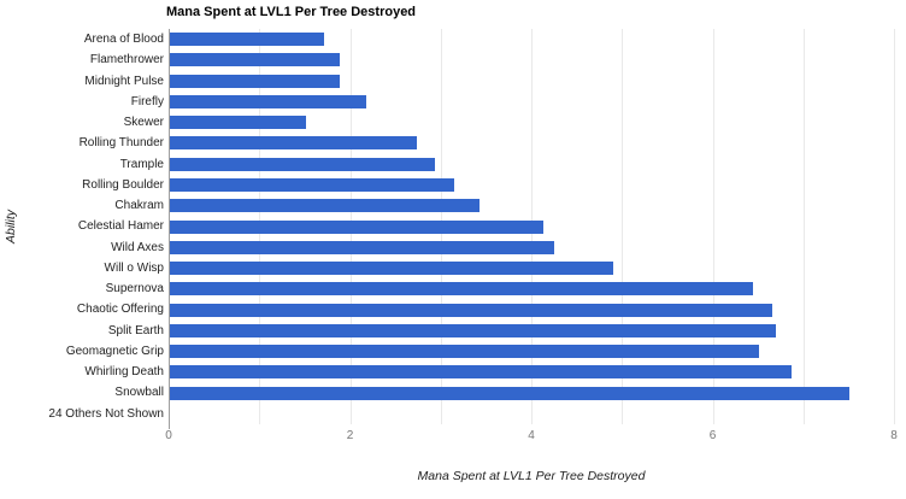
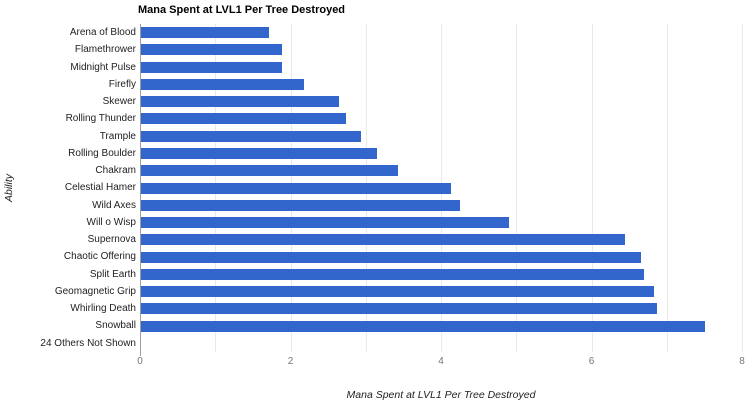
Skewer: 1.5 -> 2.6
Geomagnetic Grip: 6.5 -> 6.8
